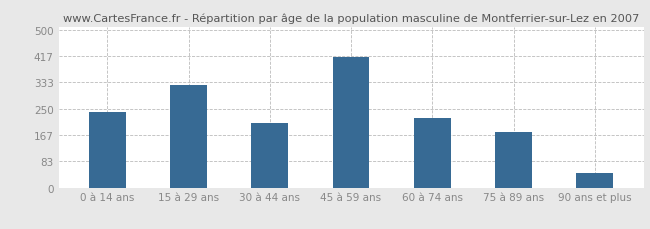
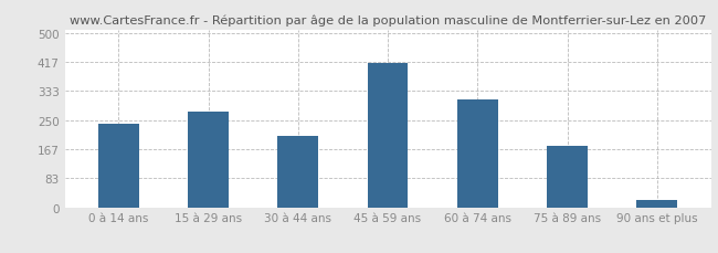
15 à 29 ans: 325 -> 275
60 à 74 ans: 220 -> 310
90 ans et plus: 45 -> 20
